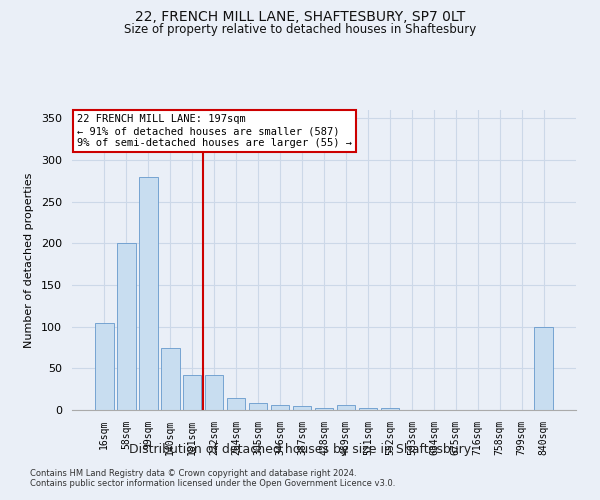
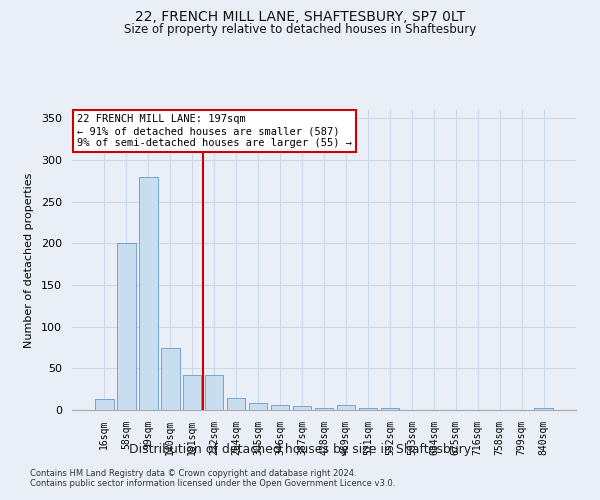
16sqm: 104 -> 13
840sqm: 100 -> 3
